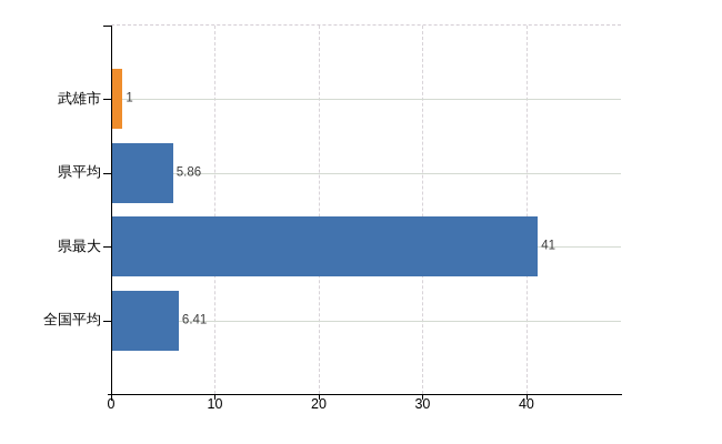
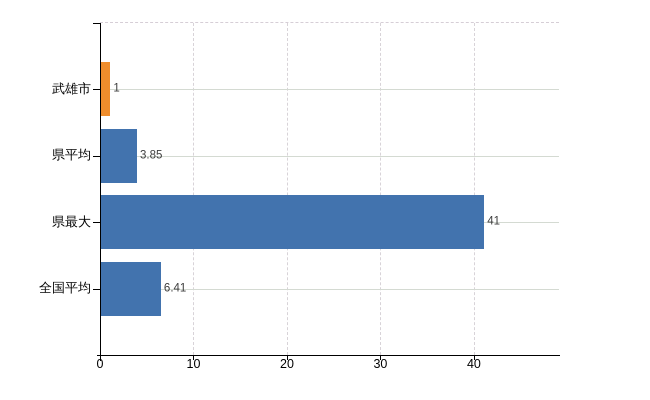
県平均: 5.86 -> 3.85
